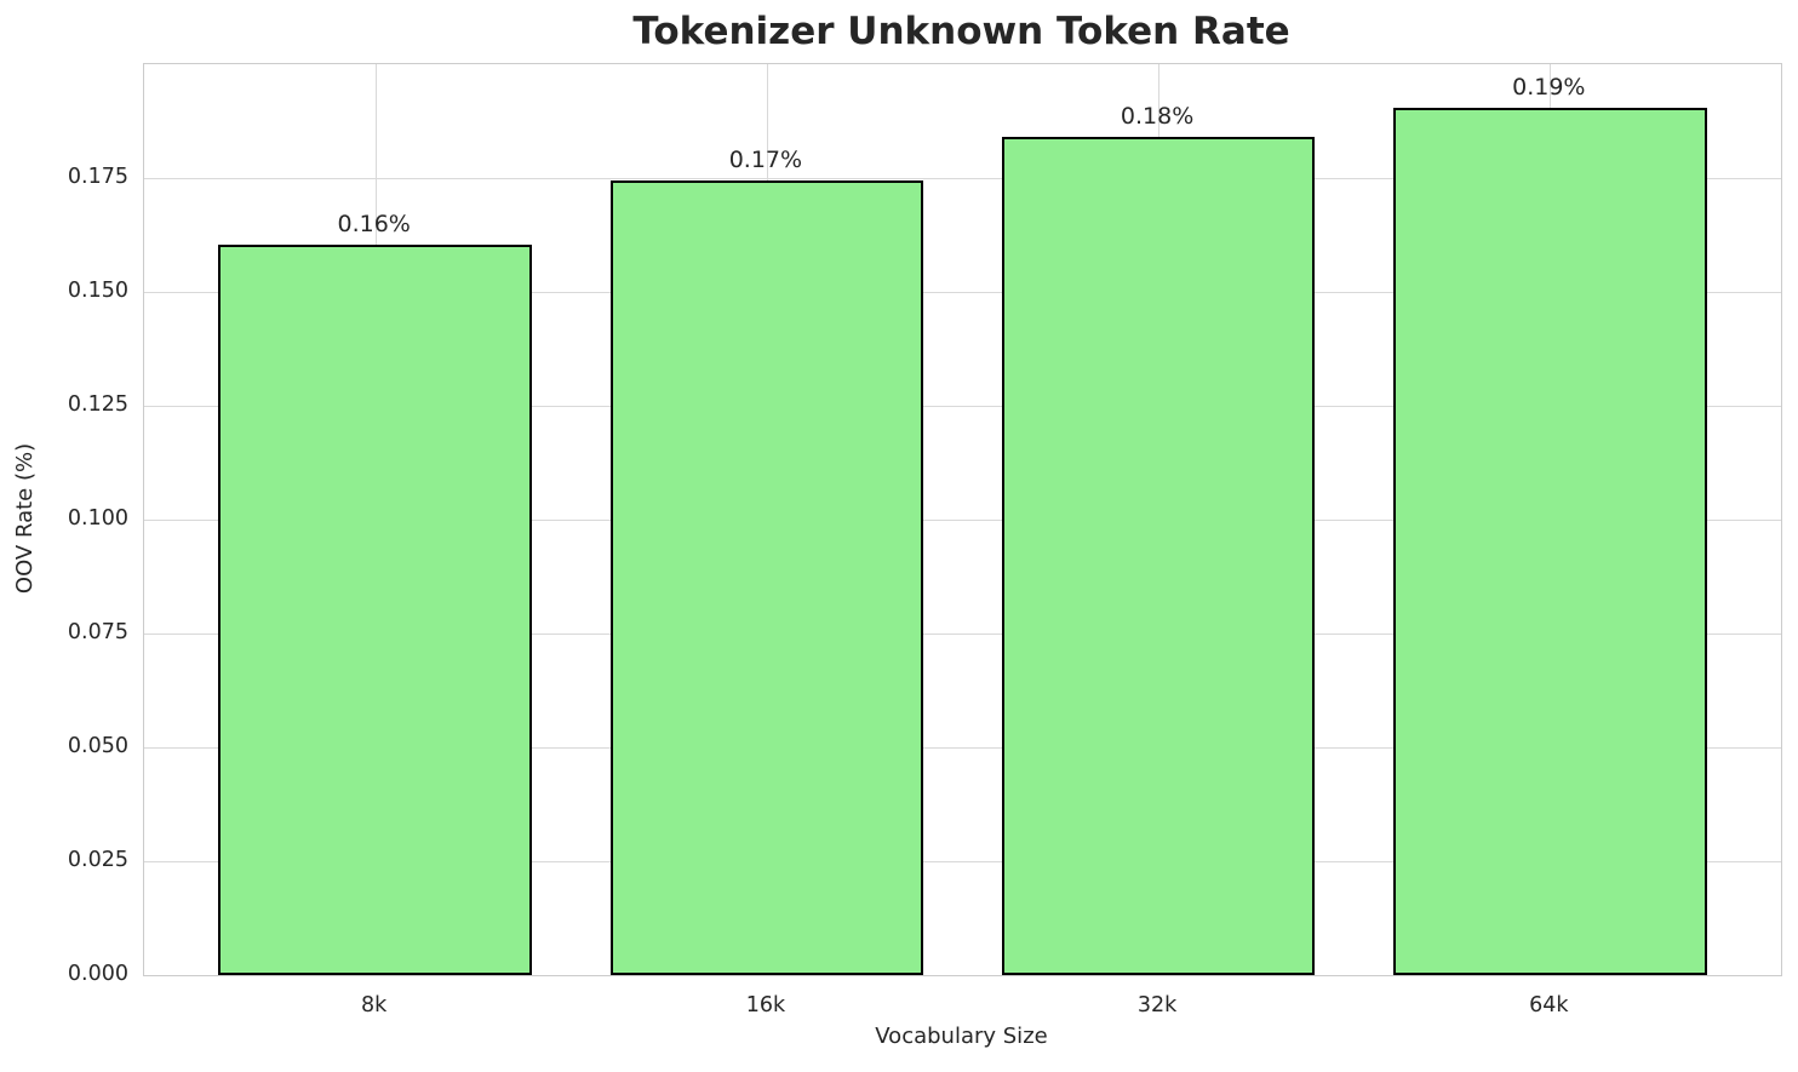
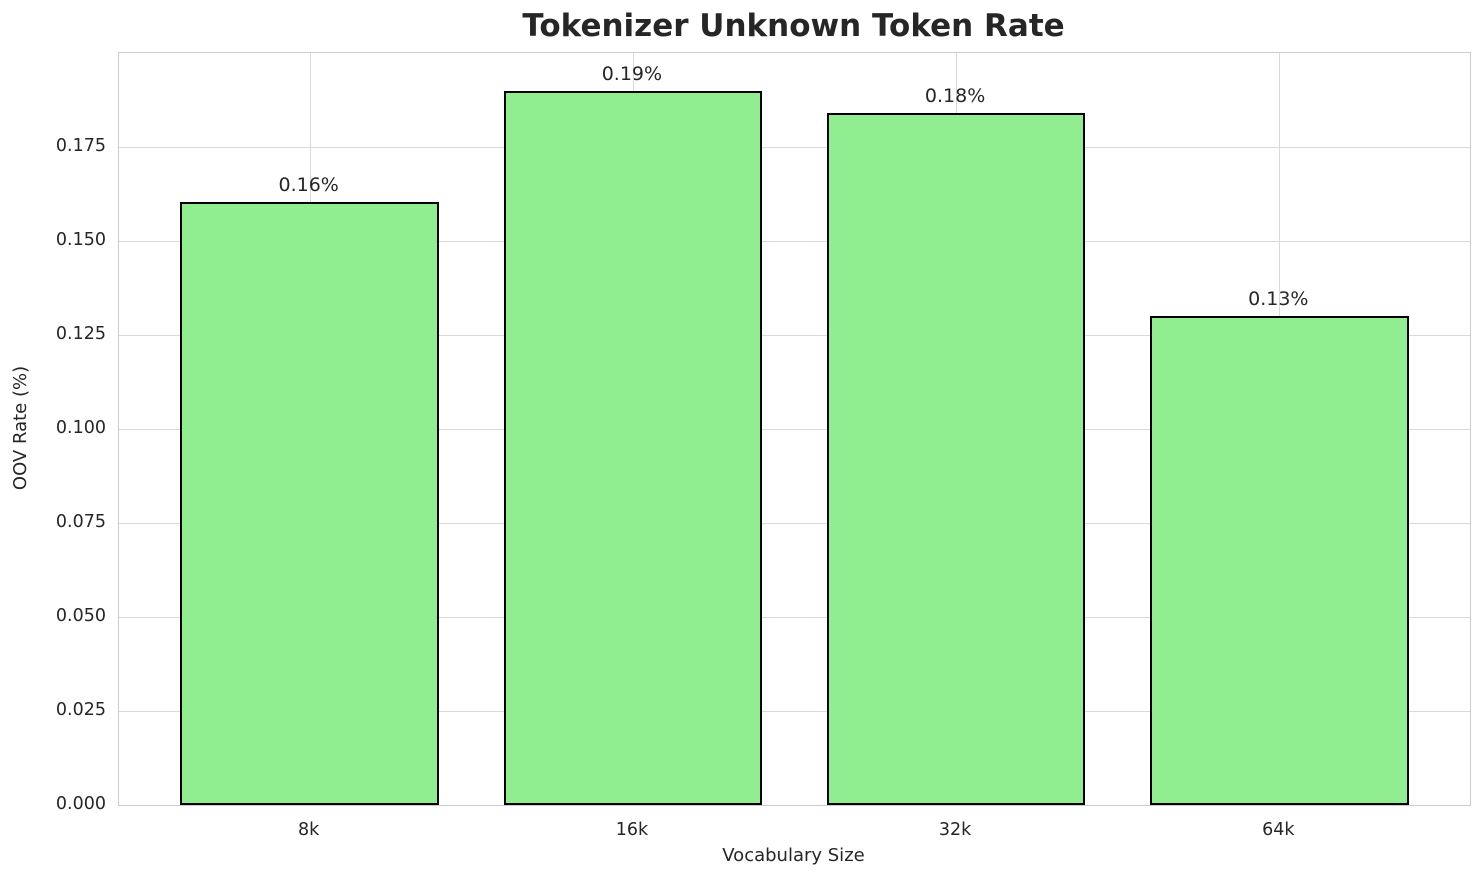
16k: 0.17% -> 0.19%
64k: 0.19% -> 0.13%
